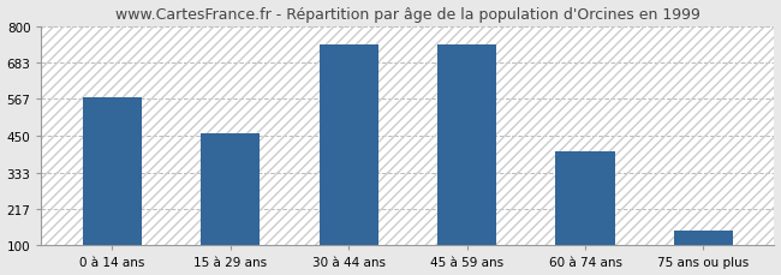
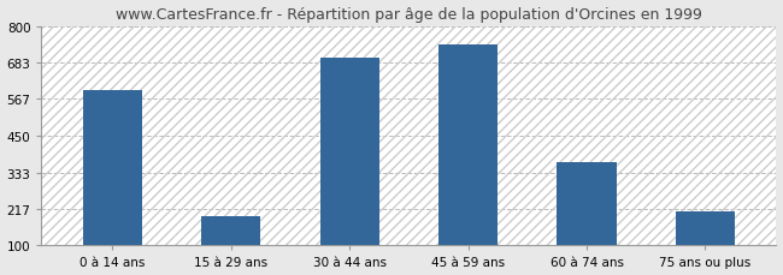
0 à 14 ans: 572 -> 595
15 à 29 ans: 457 -> 195
30 à 44 ans: 740 -> 700
60 à 74 ans: 400 -> 365
75 ans ou plus: 148 -> 210
